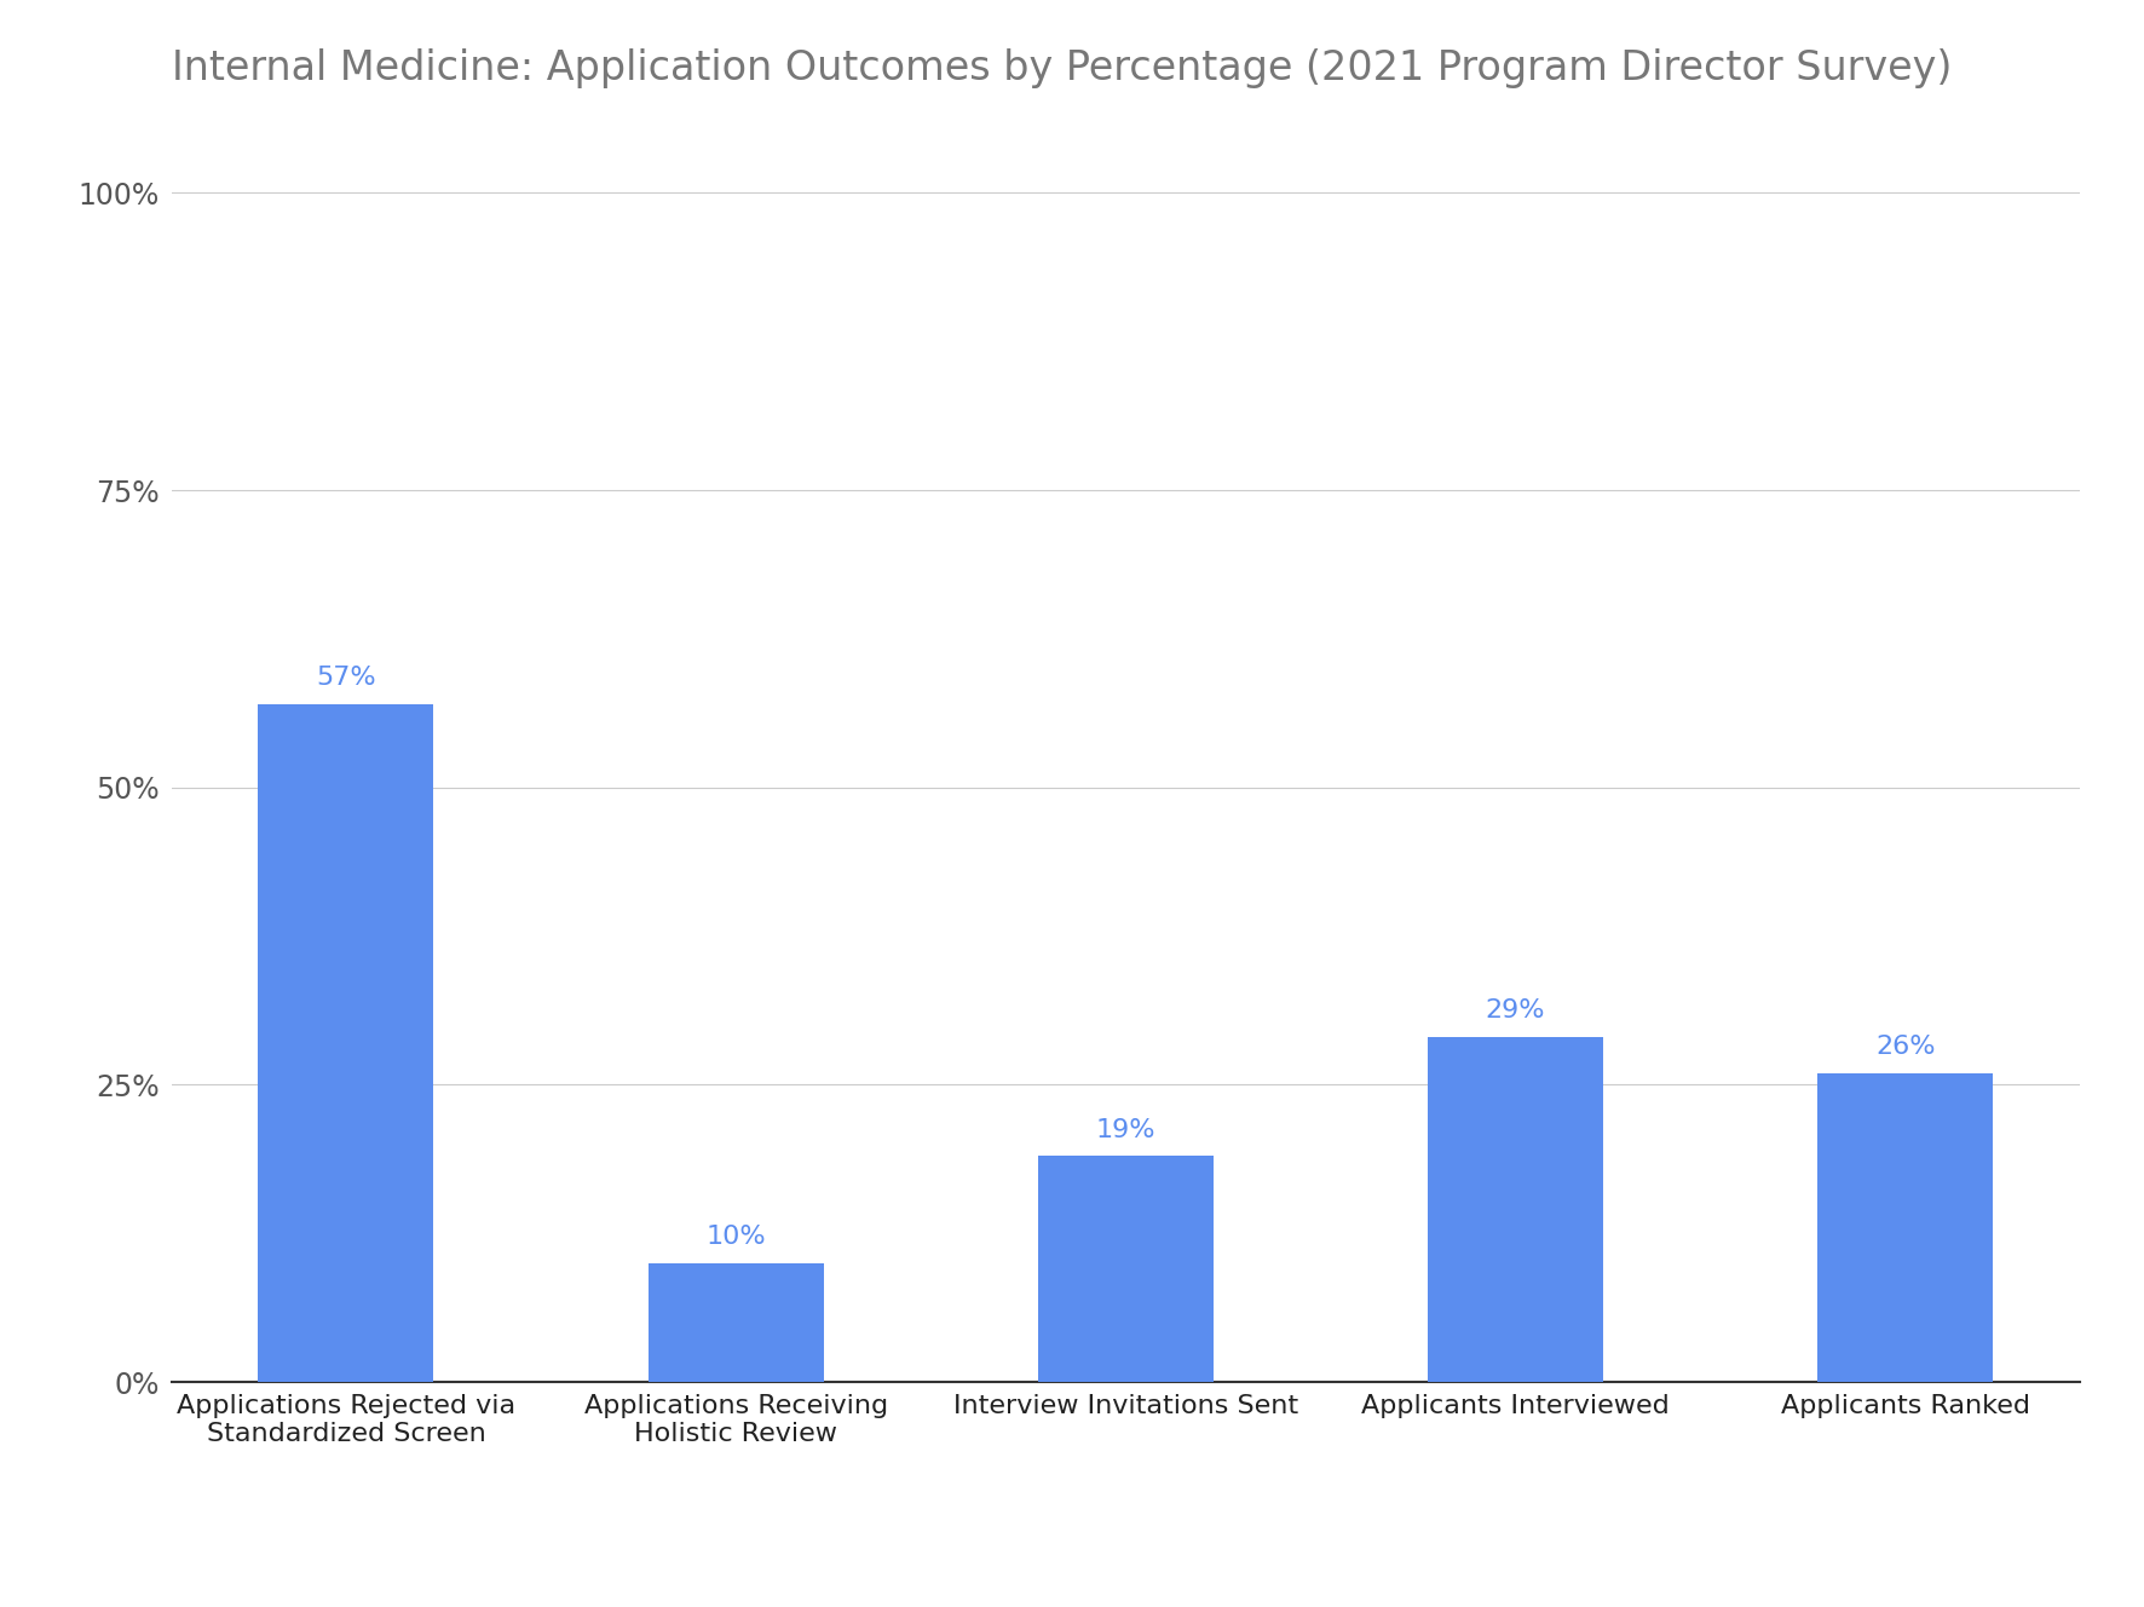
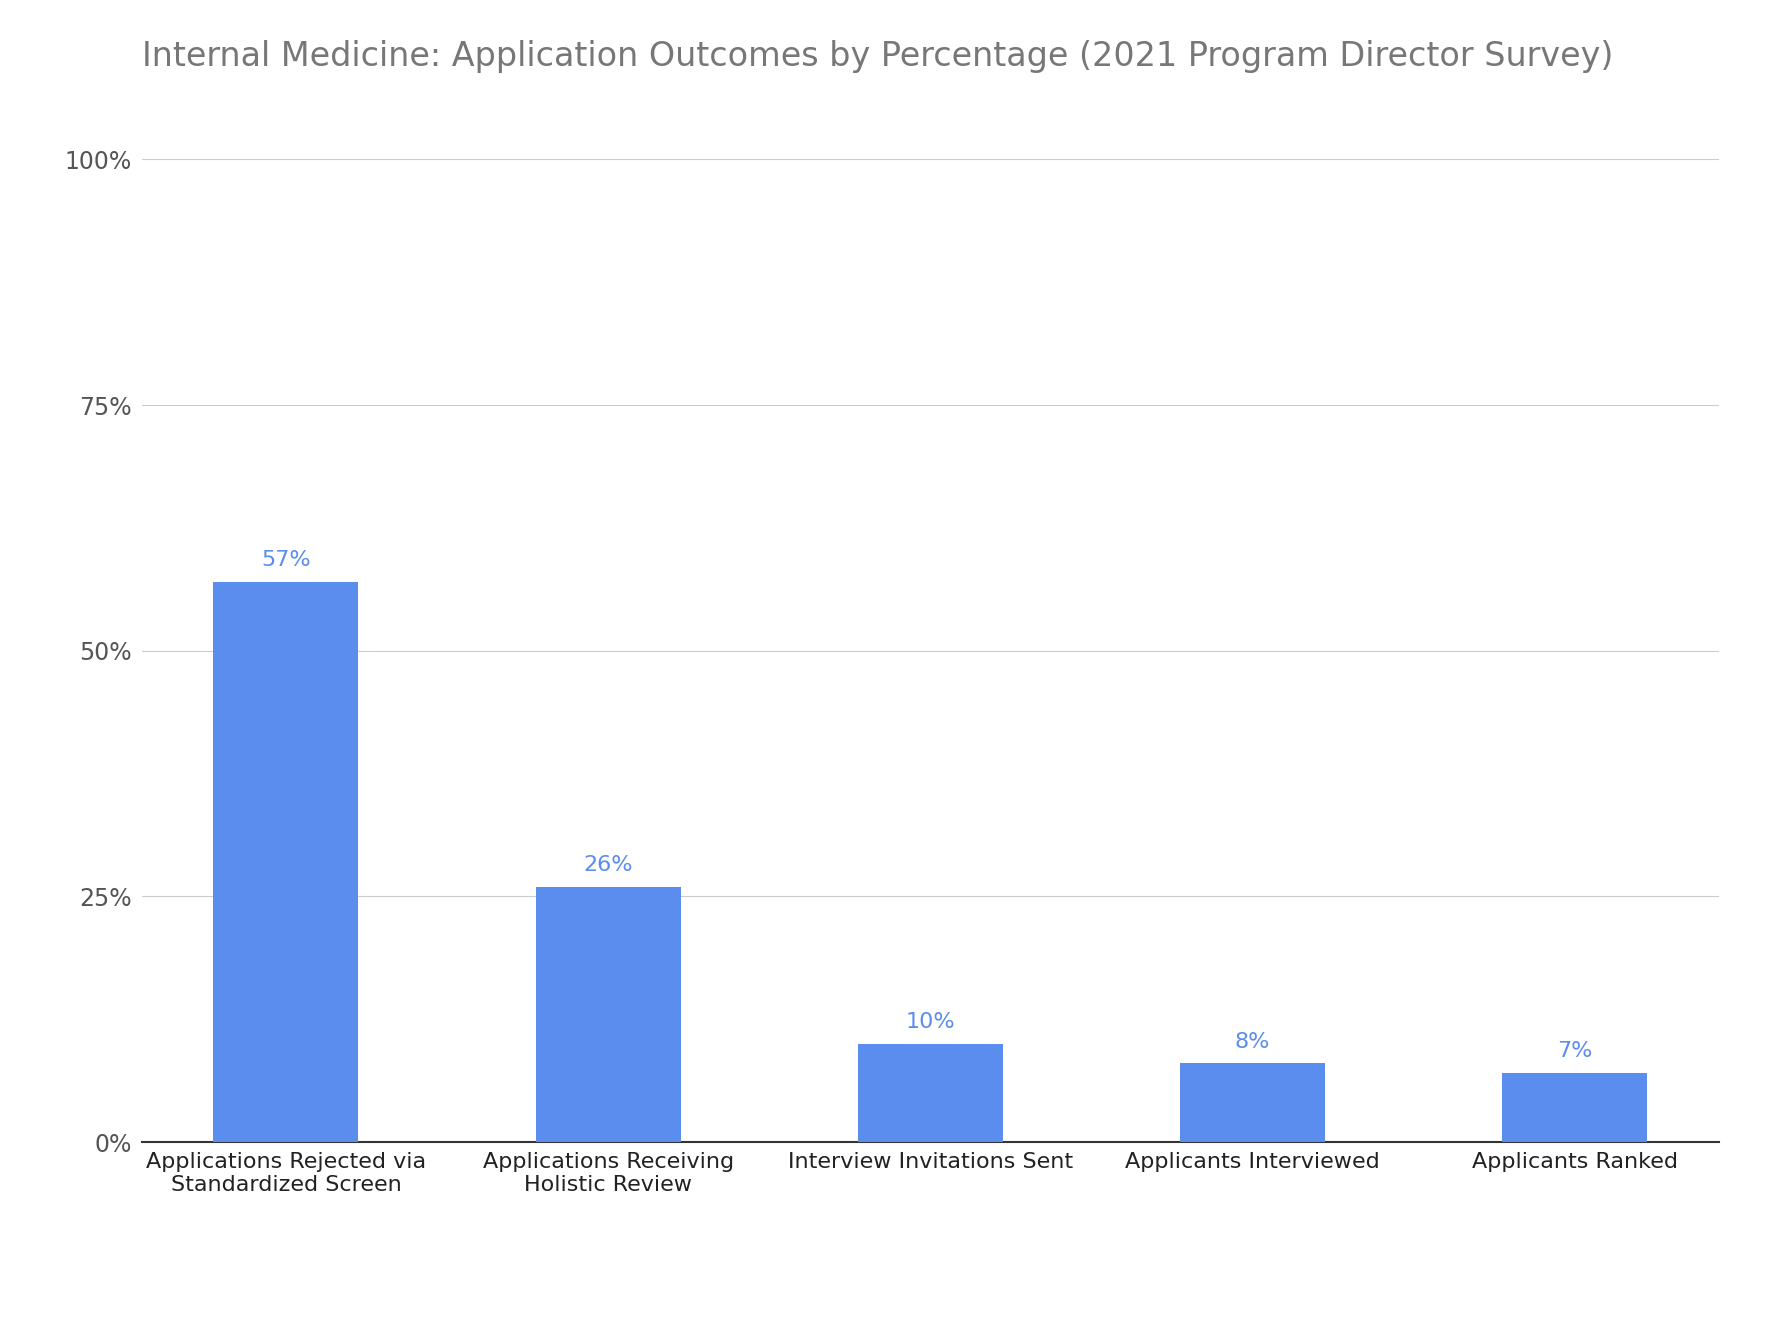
Applications Receiving Holistic Review: 10% -> 26%
Interview Invitations Sent: 19% -> 10%
Applicants Interviewed: 29% -> 8%
Applicants Ranked: 26% -> 7%
